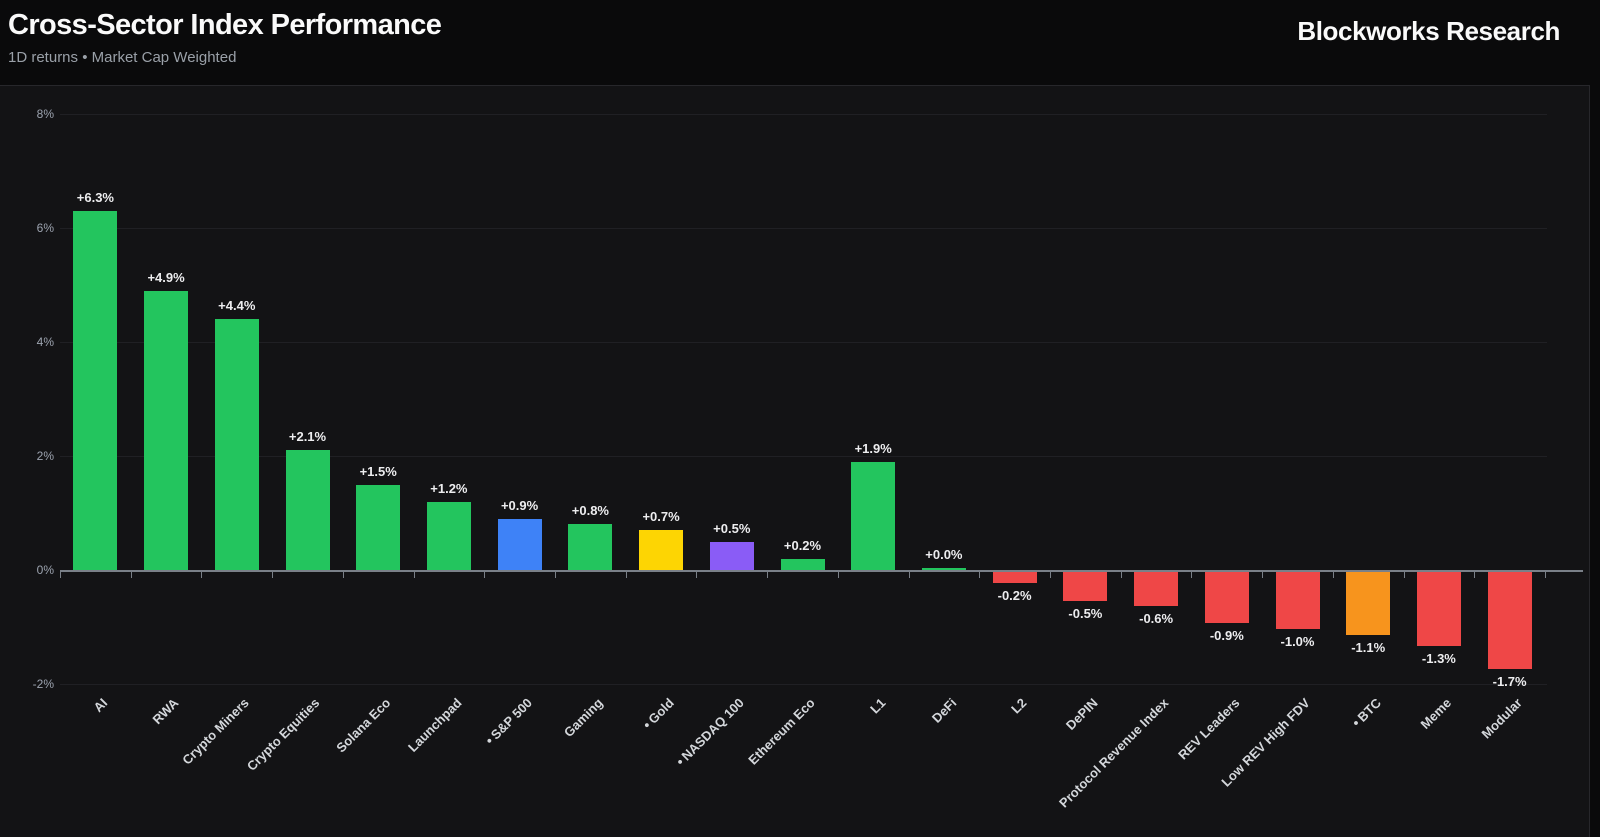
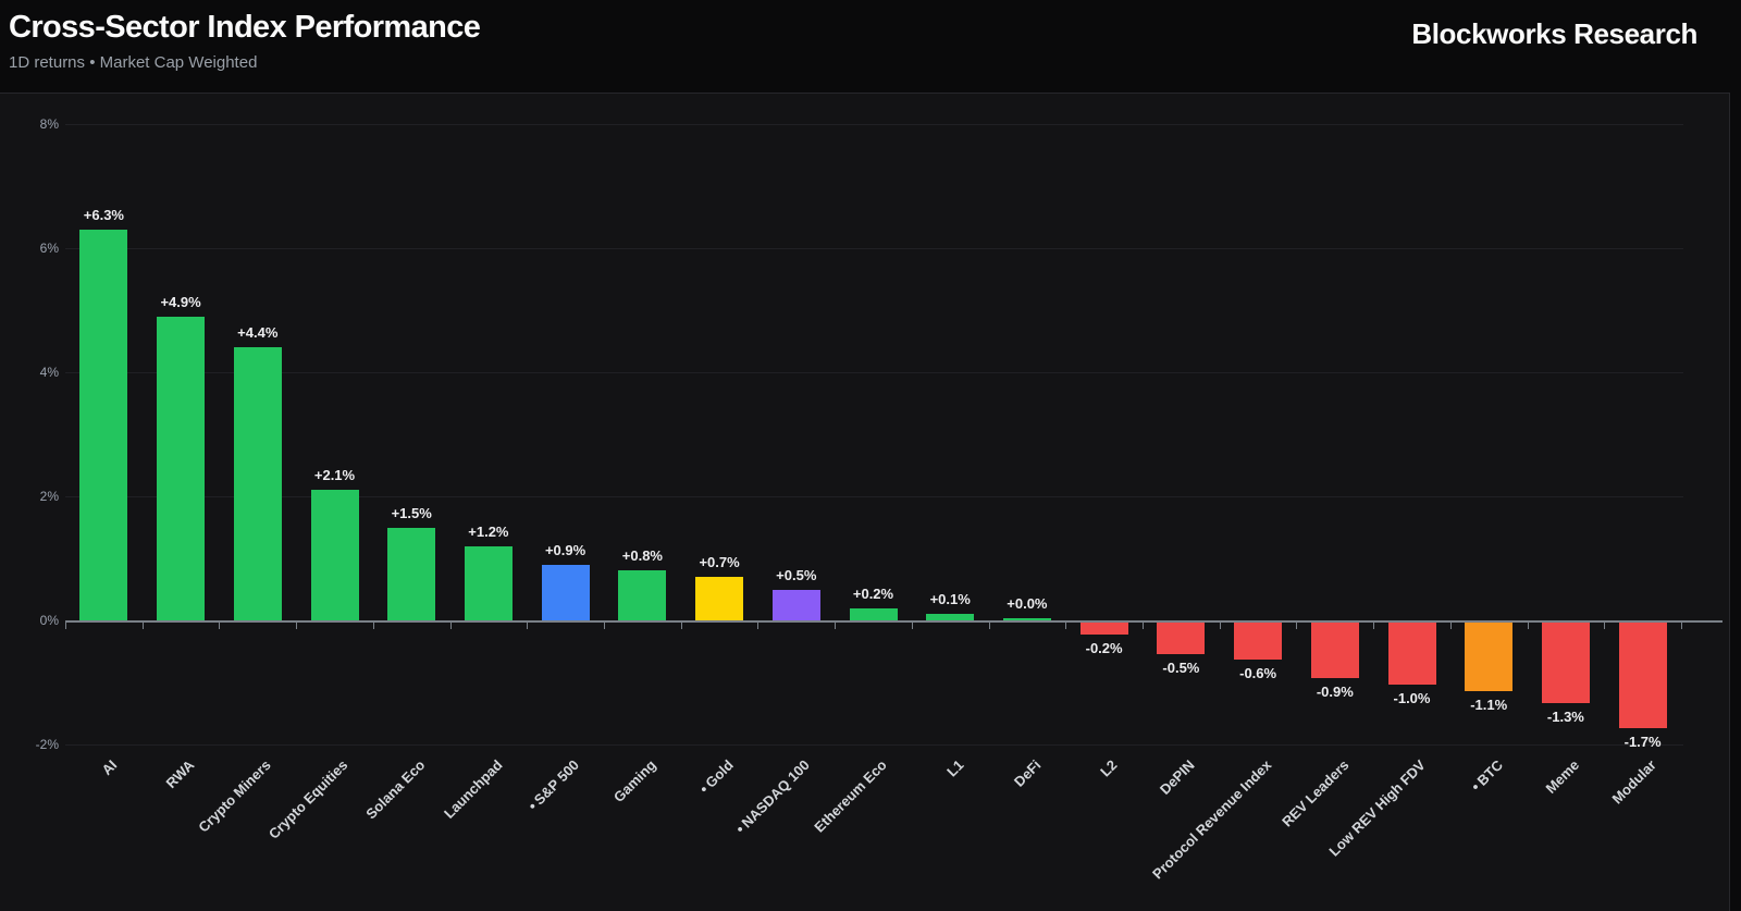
L1: +1.9% -> +0.1%
